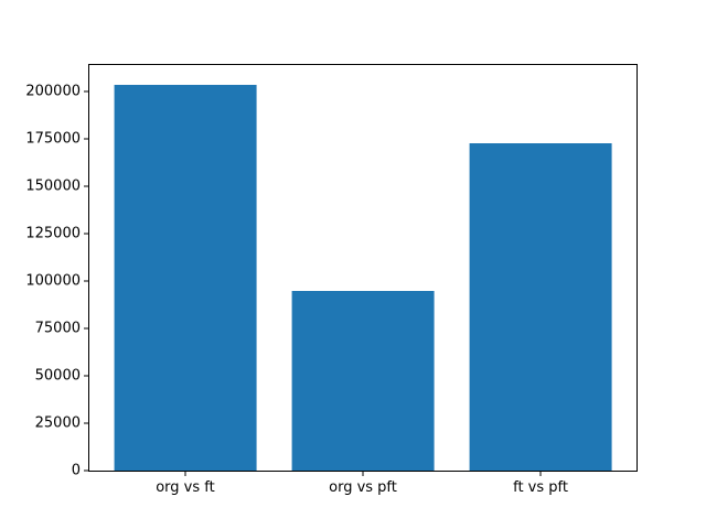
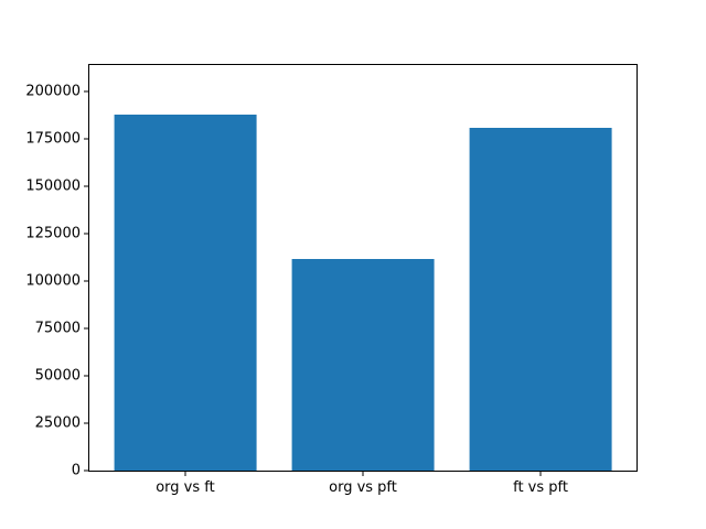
org vs ft: 204000 -> 188000
org vs pft: 95000 -> 112000
ft vs pft: 173000 -> 181000
